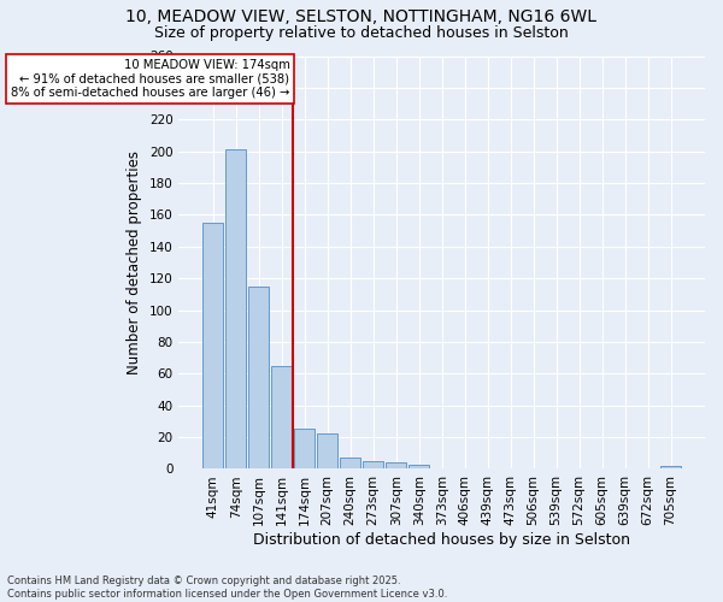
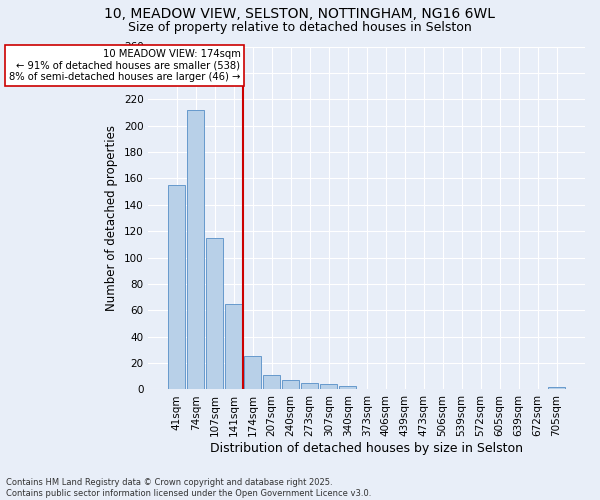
74sqm: 201 -> 212
207sqm: 22 -> 11
